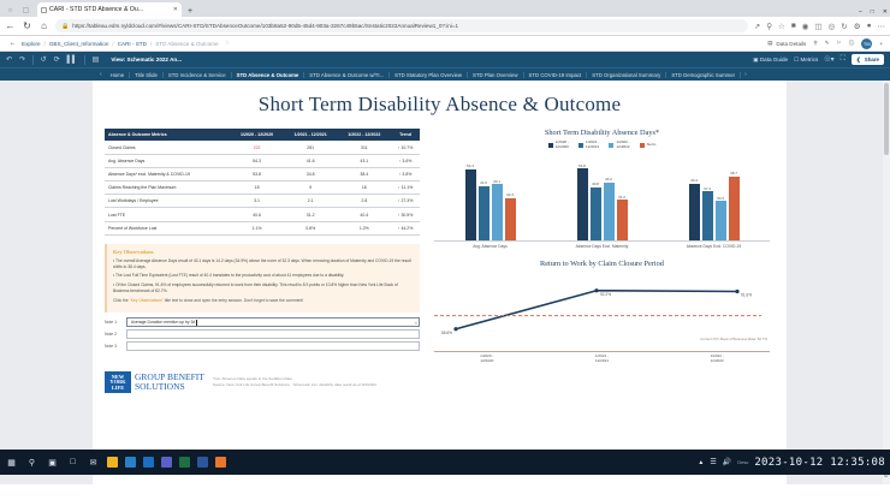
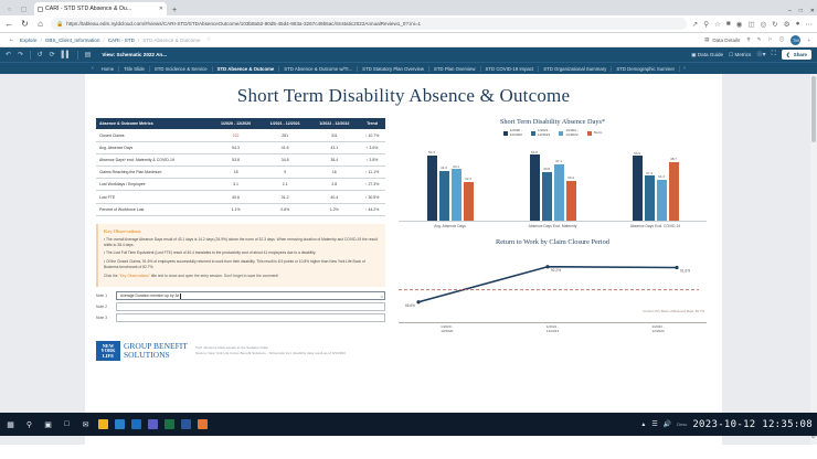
Short Term Disability Absence Days*/1/2022 - 12/2022/Absence Days Excl. Maternity: 44.2 -> 47.1
Short Term Disability Absence Days*/Norm/Absence Days Excl. Maternity: 31.2 -> 33.4
Short Term Disability Absence Days*/1/2020 - 12/2020/Absence Days Excl. COVID-19: 43.4 -> 53.9
Short Term Disability Absence Days*/1/2022 - 12/2022/Absence Days Excl. COVID-19: 30.3 -> 34.3
